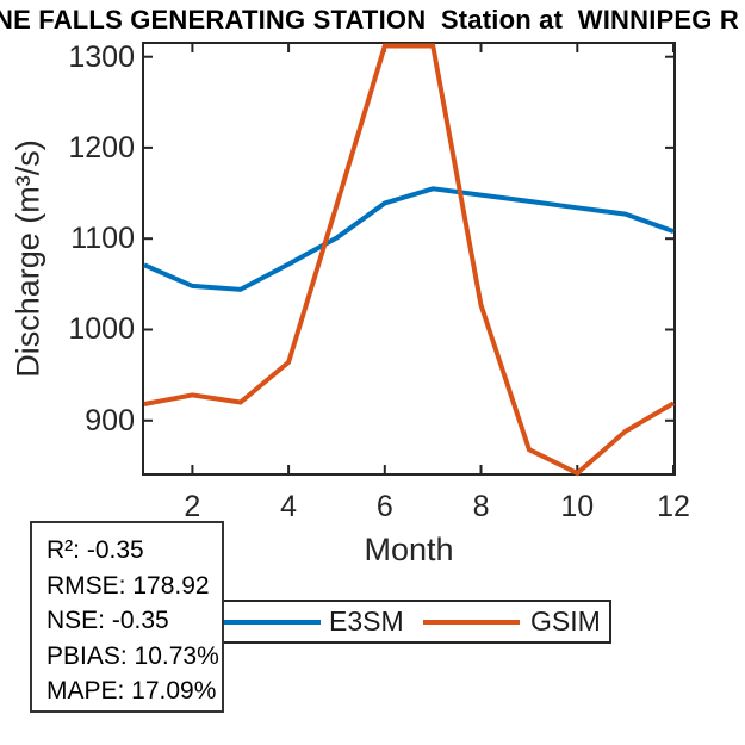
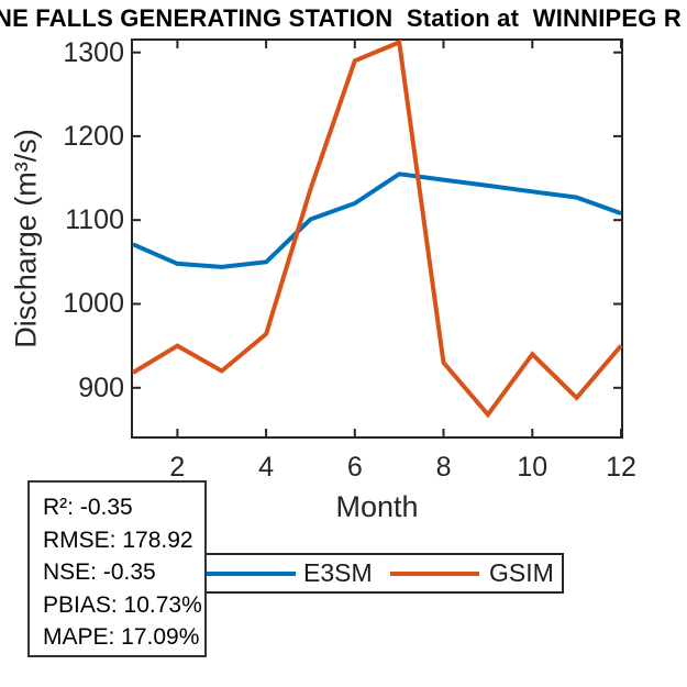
GSIM/2: 930 -> 950
E3SM/4: 1070 -> 1050
E3SM/6: 1140 -> 1120
GSIM/6: 1310 -> 1290
GSIM/8: 1030 -> 930
GSIM/10: 840 -> 940
GSIM/12: 920 -> 950
